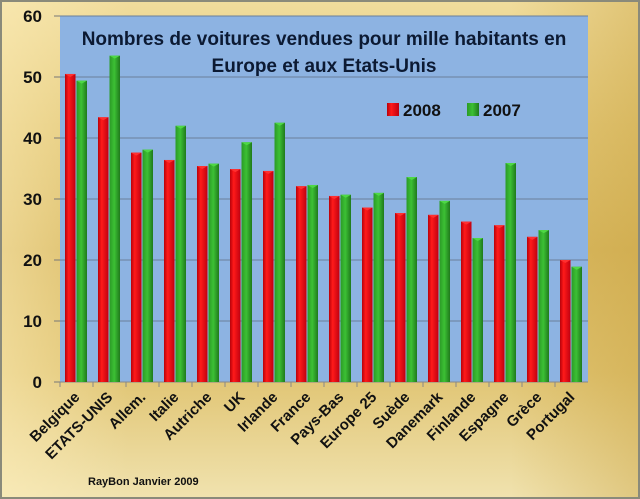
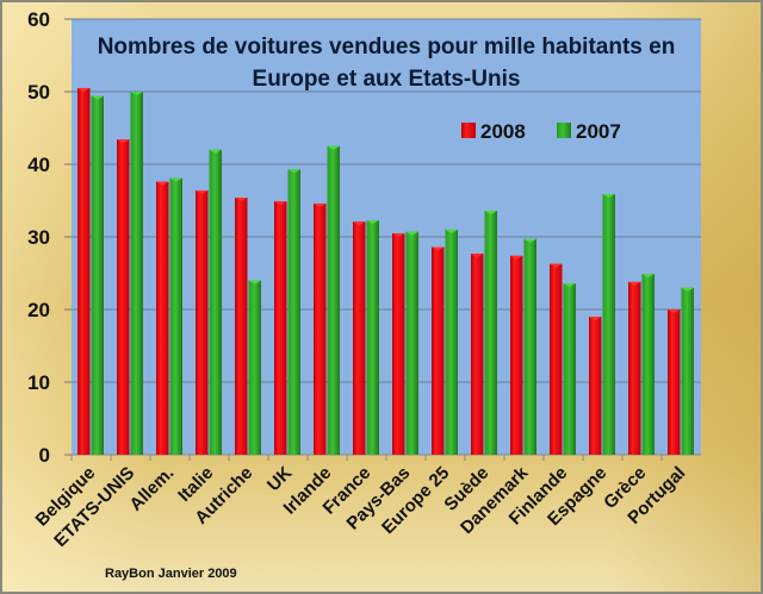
2007/ETATS-UNIS: 54 -> 50
2007/Autriche: 36 -> 24
2008/Espagne: 26 -> 19
2007/Portugal: 19 -> 23
